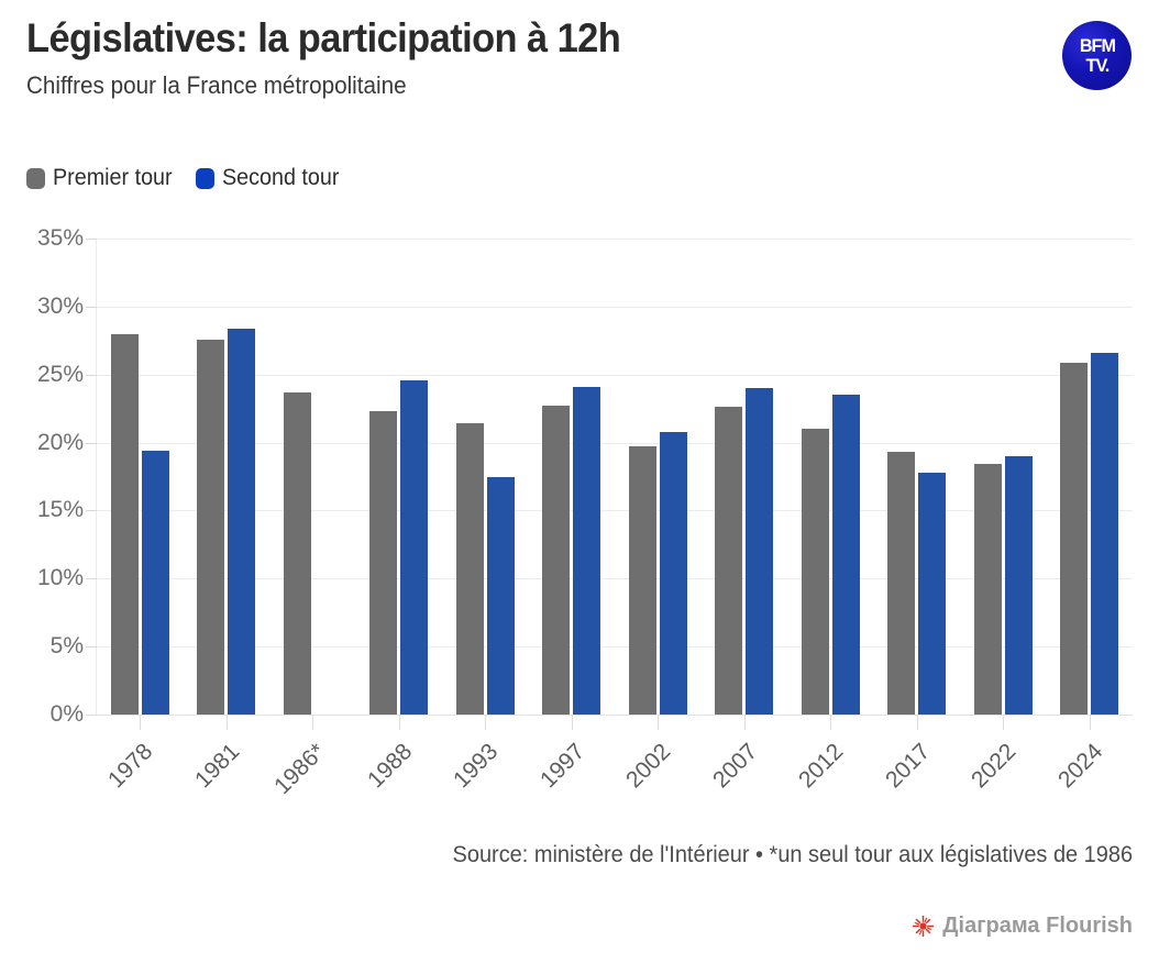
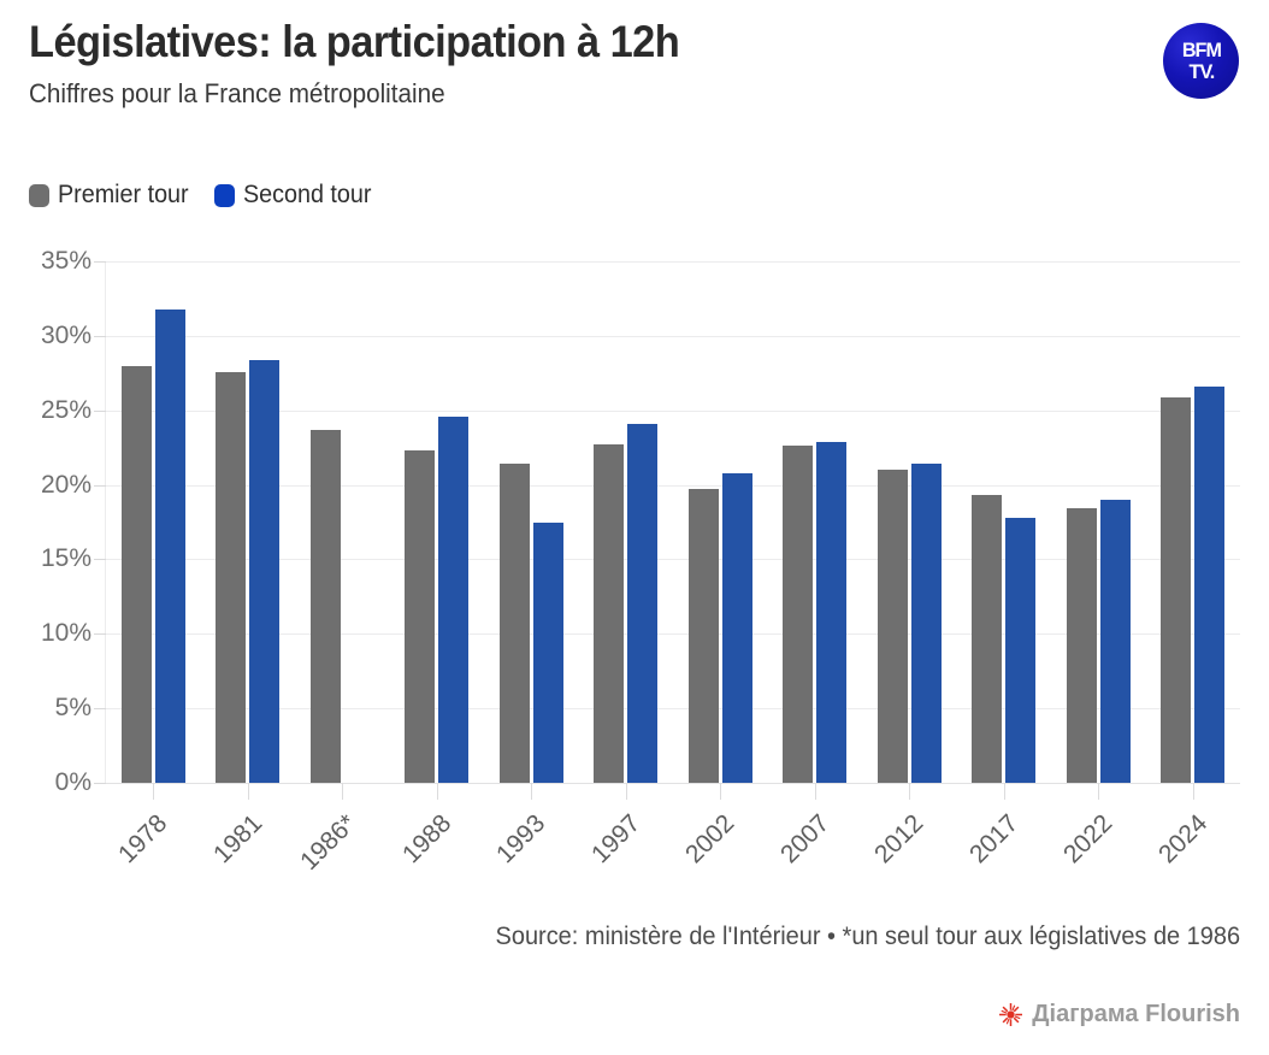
Second tour/1978: 19.4% -> 31.8%
Second tour/2007: 24.0% -> 22.9%
Second tour/2012: 23.5% -> 21.4%
